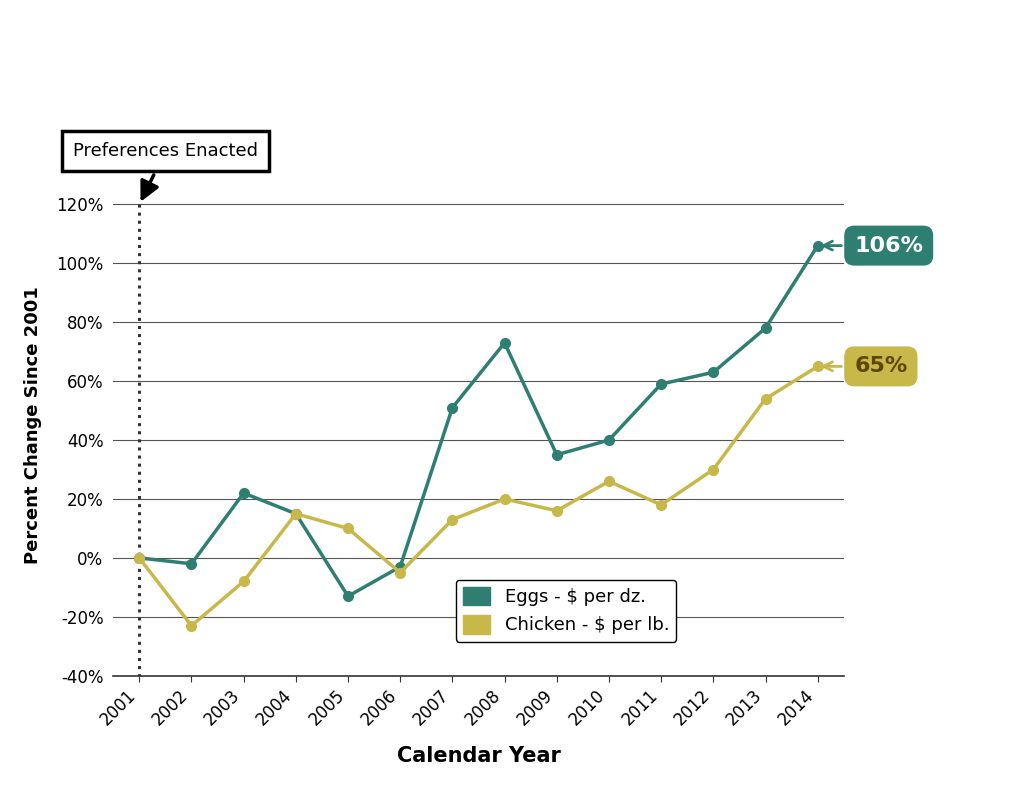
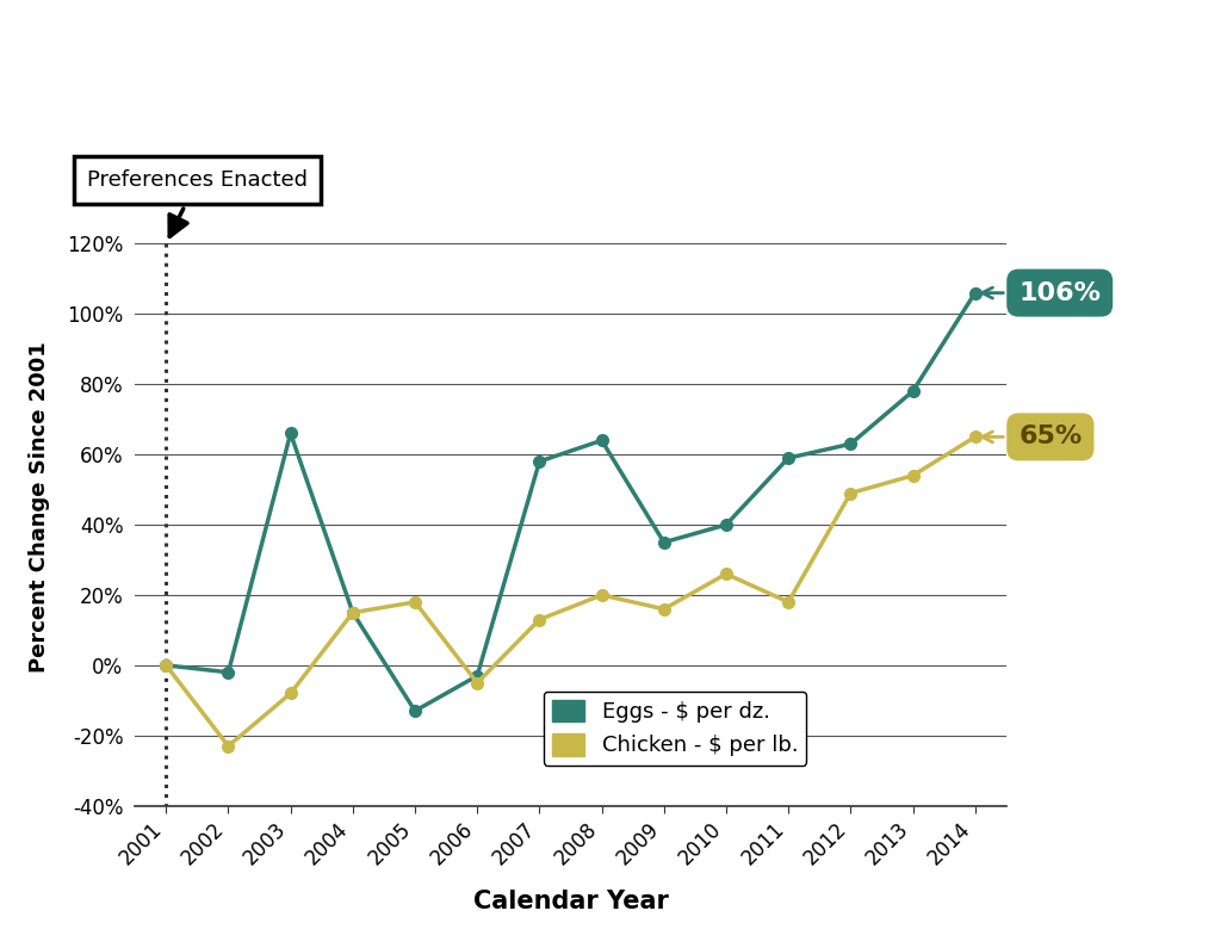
Eggs - $ per dz./2003: 22% -> 66%
Chicken - $ per lb./2005: 10% -> 18%
Eggs - $ per dz./2007: 51% -> 58%
Eggs - $ per dz./2008: 73% -> 64%
Chicken - $ per lb./2012: 30% -> 49%
